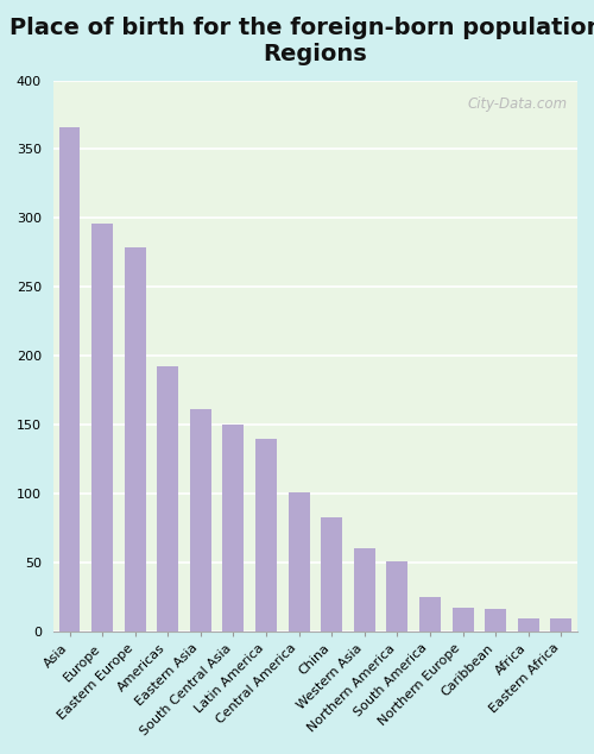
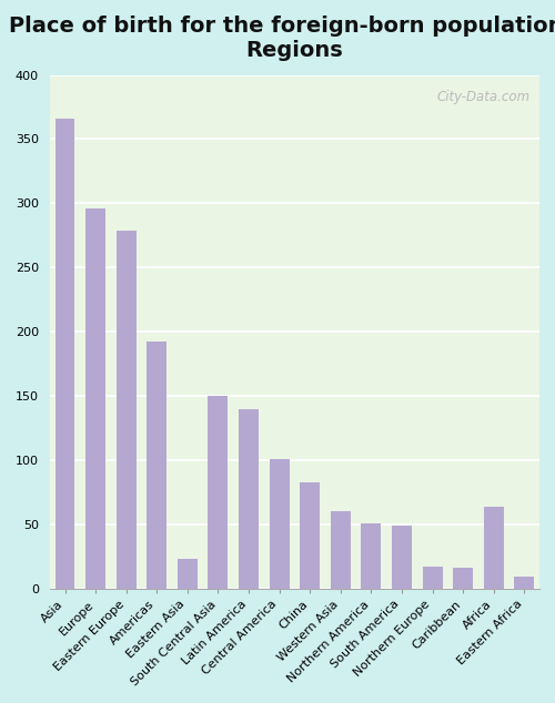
Eastern Asia: 161 -> 23
South America: 25 -> 49
Africa: 9 -> 64
